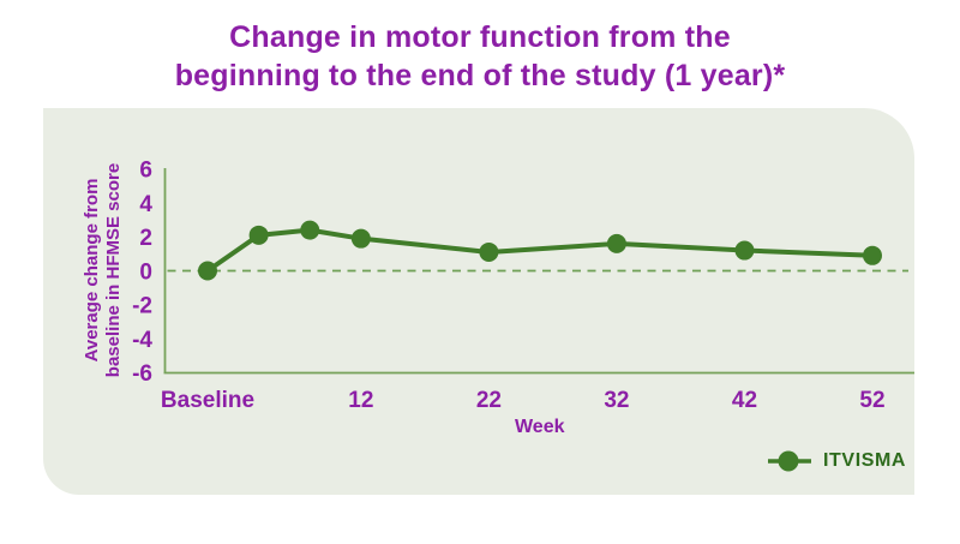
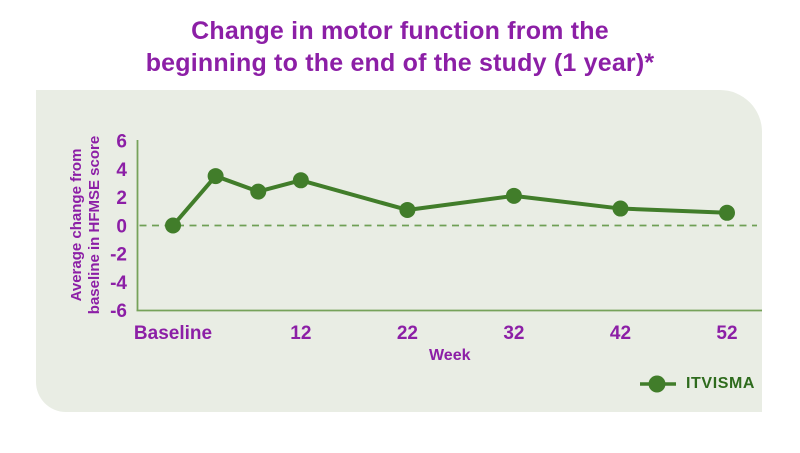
4: 2.1 -> 3.5
12: 1.9 -> 3.2
32: 1.6 -> 2.1
